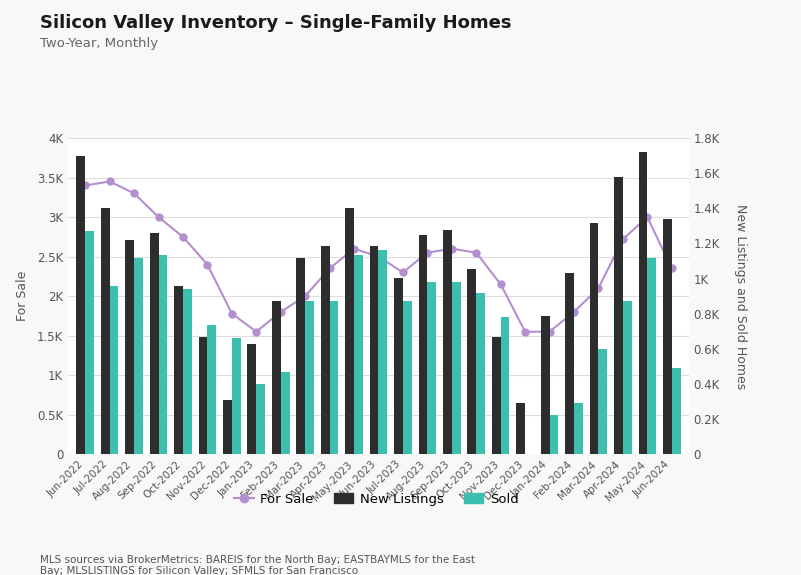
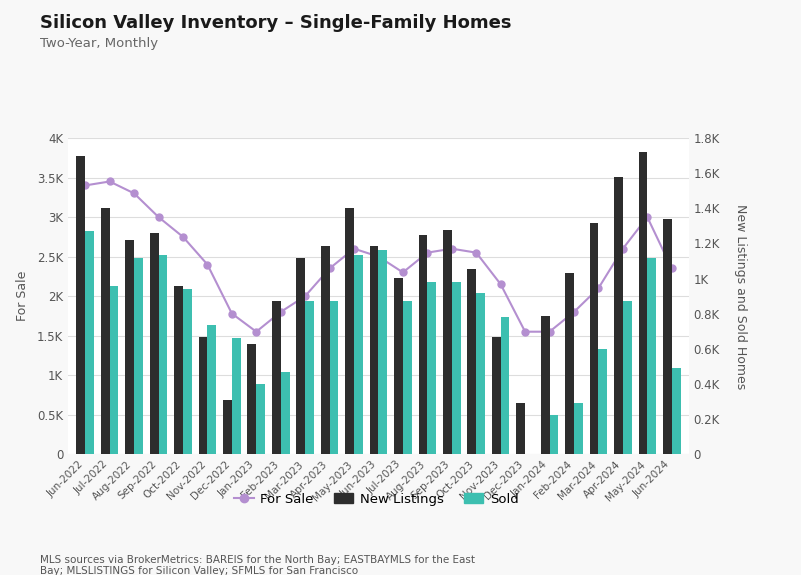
For Sale/Apr-2024: 2.72K -> 2.60K
